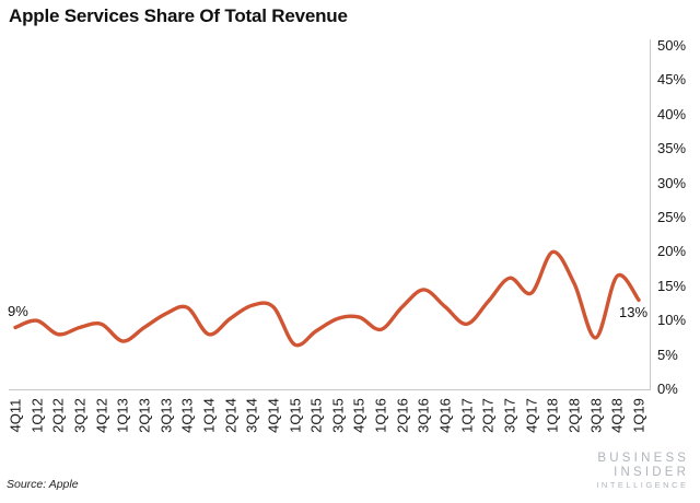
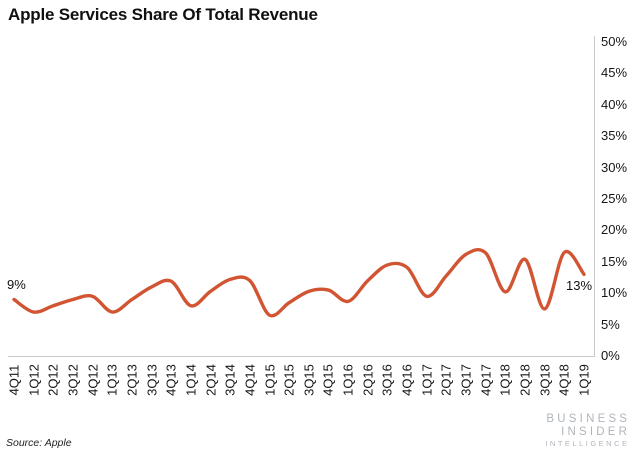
1Q12: 10% -> 7%
4Q16: 12% -> 14%
4Q17: 14% -> 16%
1Q18: 20% -> 10%
